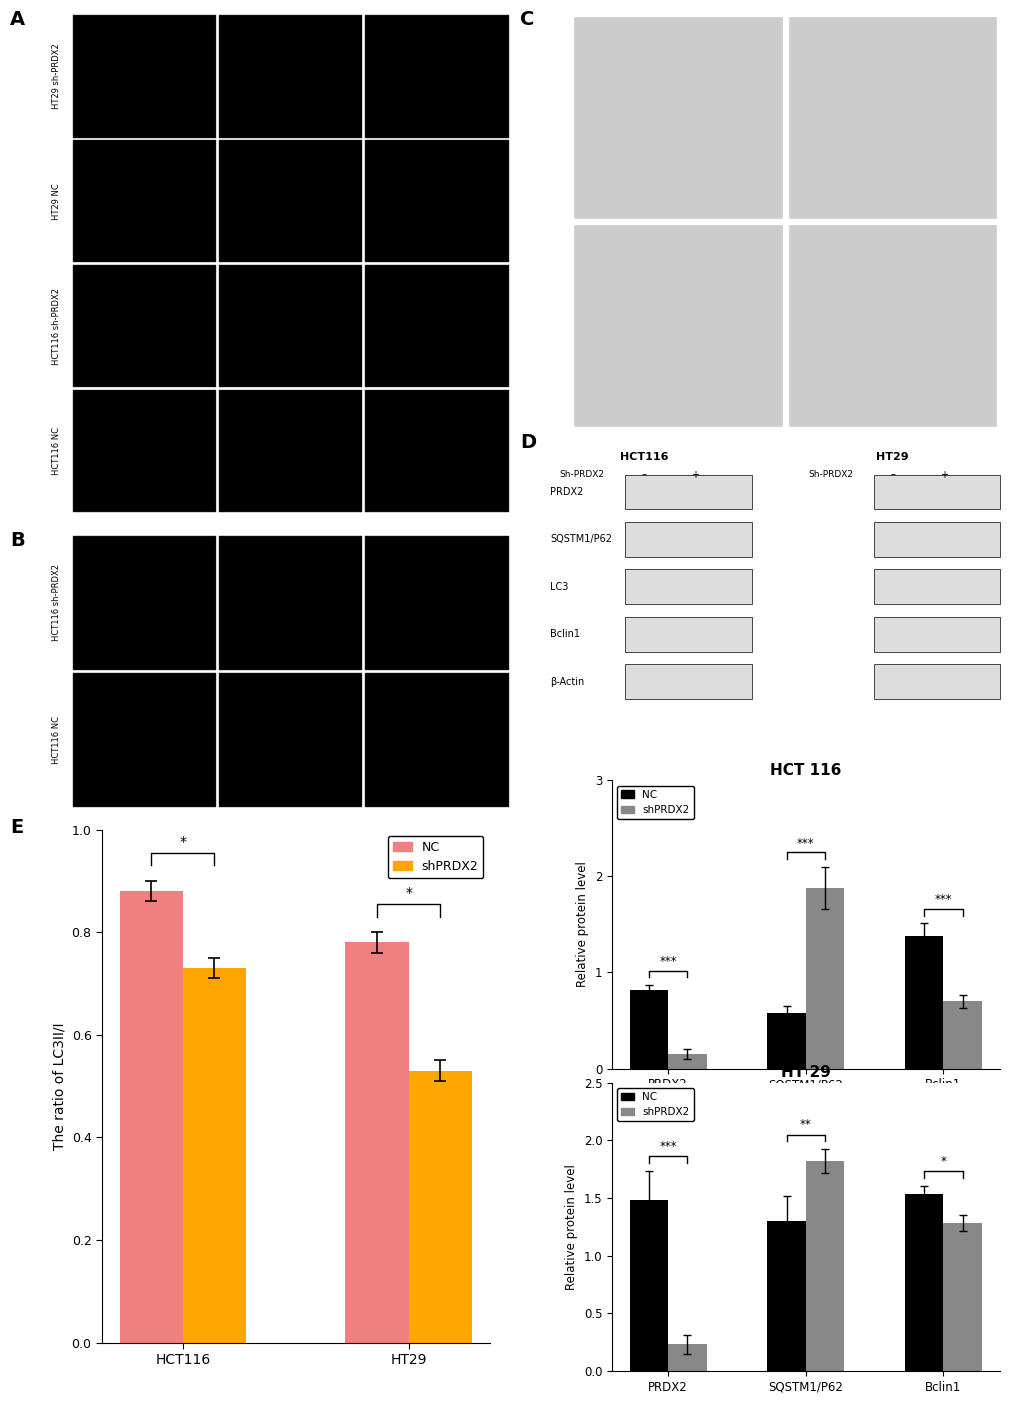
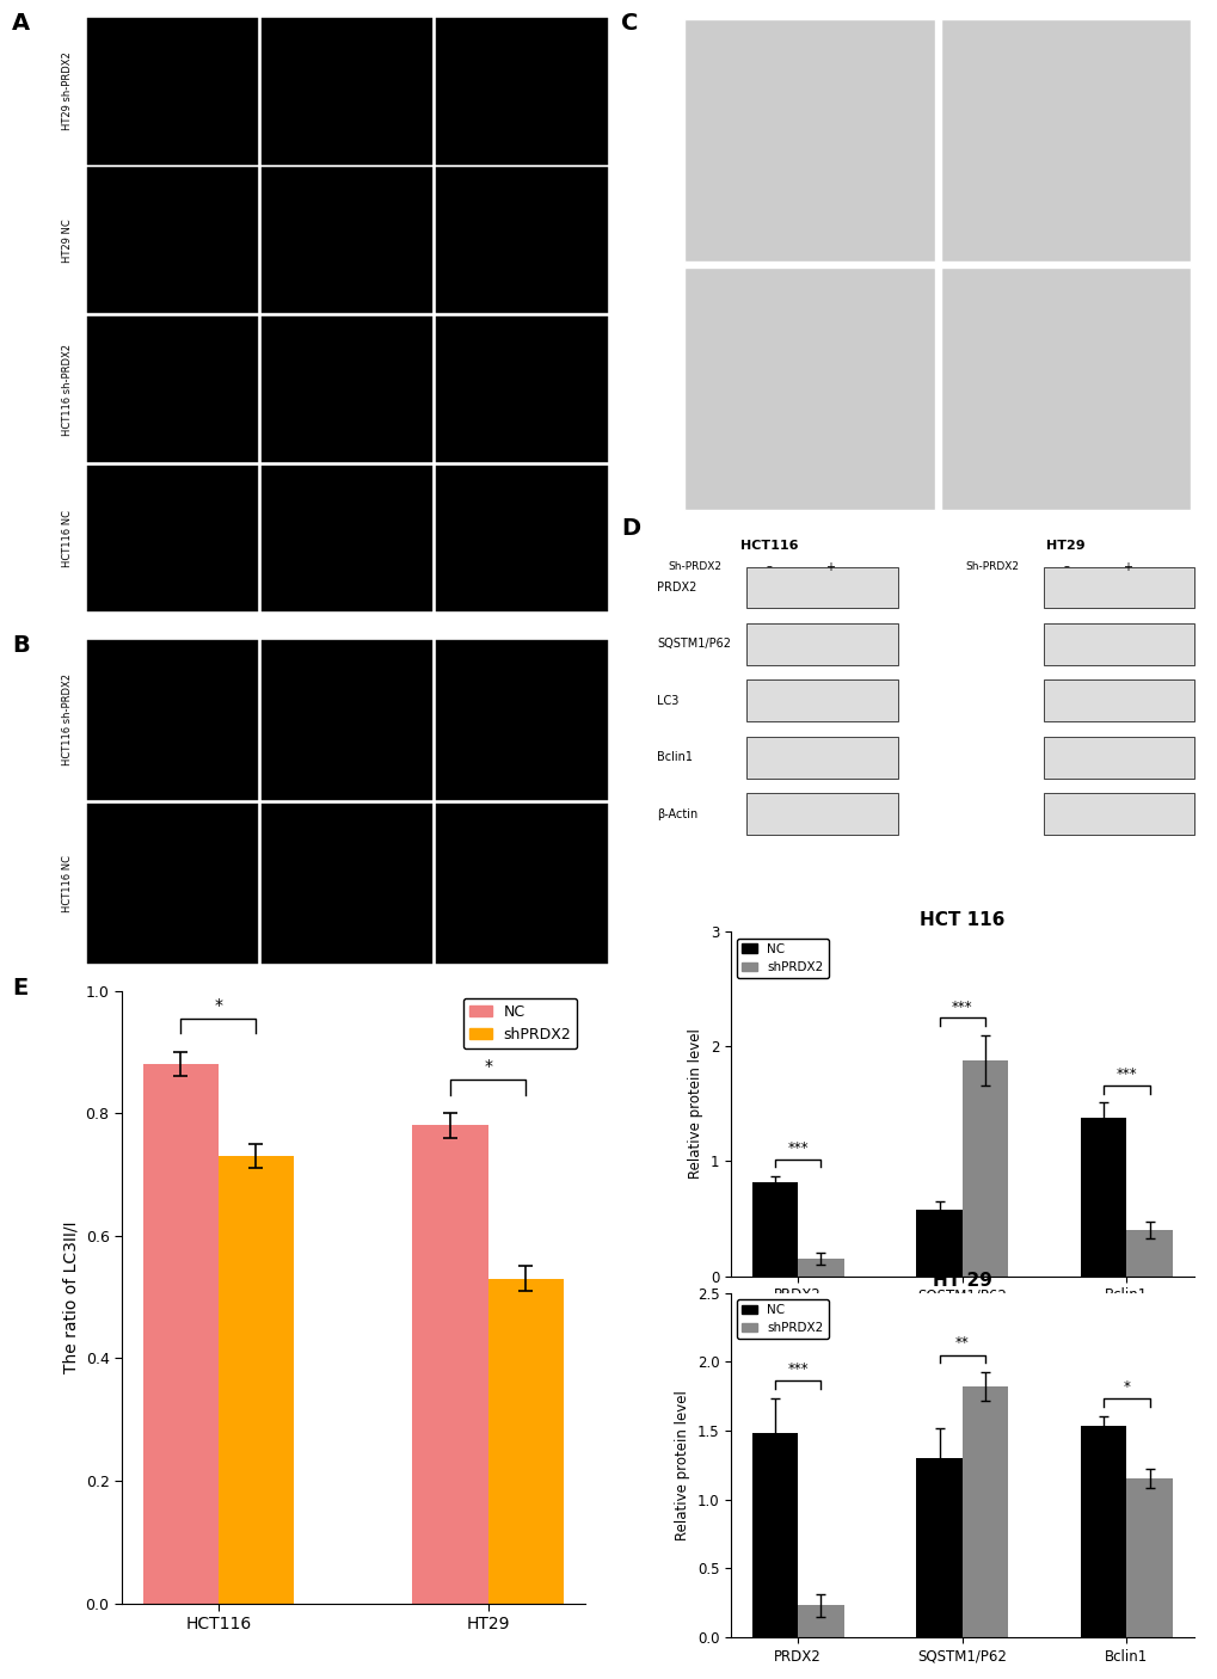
HCT 116/shPRDX2/Bclin1: 0.70 -> 0.40
HT 29/shPRDX2/Bclin1: 1.28 -> 1.15
